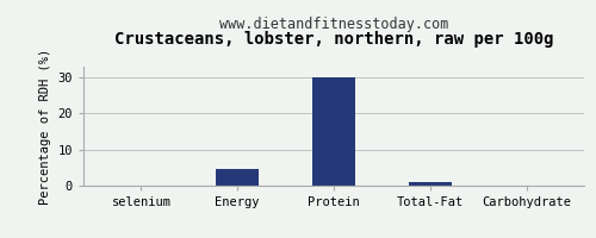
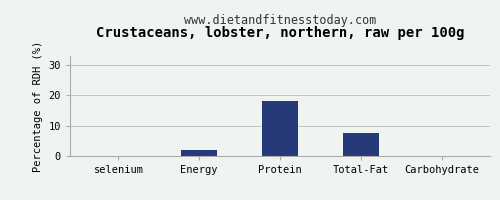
Energy: 4.5 -> 2.0
Protein: 30.0 -> 18.0
Total-Fat: 1.0 -> 7.5
